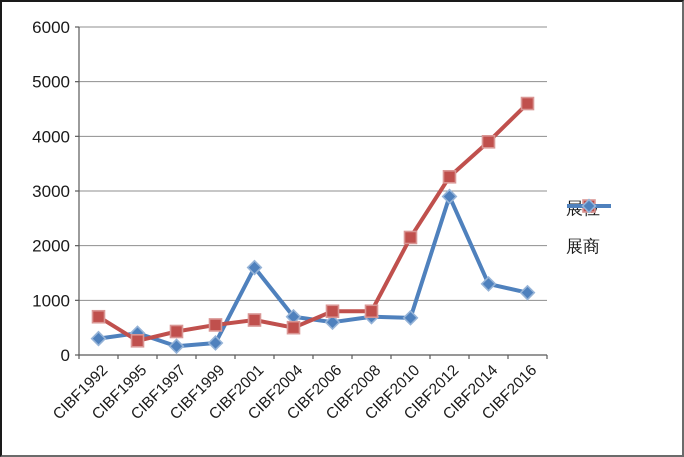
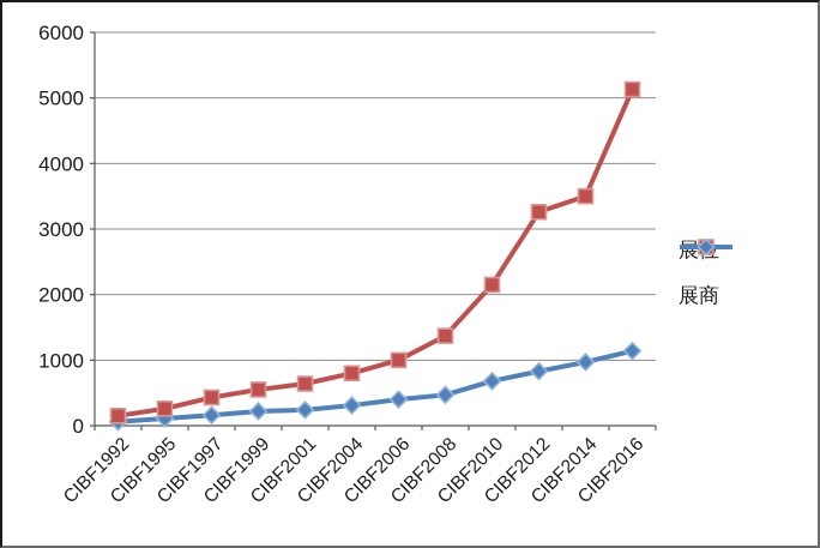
展商/CIBF1992: 300 -> 100
展位/CIBF1992: 700 -> 200
展商/CIBF1995: 400 -> 100
展商/CIBF2001: 1600 -> 200
展商/CIBF2004: 700 -> 300
展位/CIBF2004: 500 -> 800
展商/CIBF2006: 600 -> 400
展位/CIBF2006: 800 -> 1000
展商/CIBF2008: 700 -> 500
展位/CIBF2008: 800 -> 1400
展商/CIBF2012: 2900 -> 800
展商/CIBF2014: 1300 -> 1000
展位/CIBF2014: 3900 -> 3500
展位/CIBF2016: 4600 -> 5100
